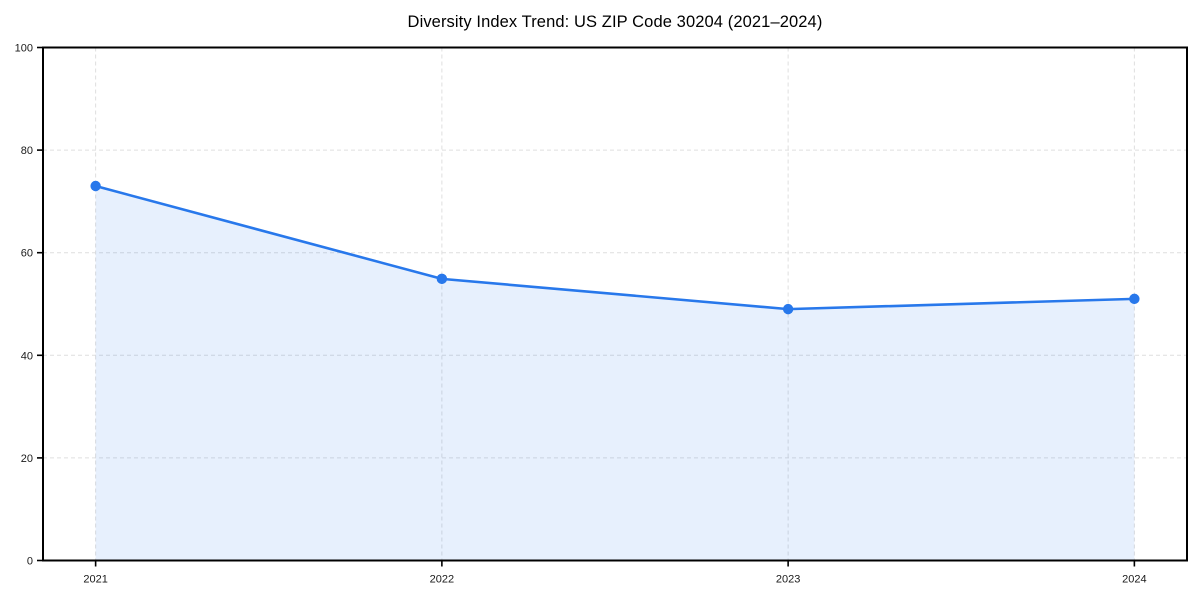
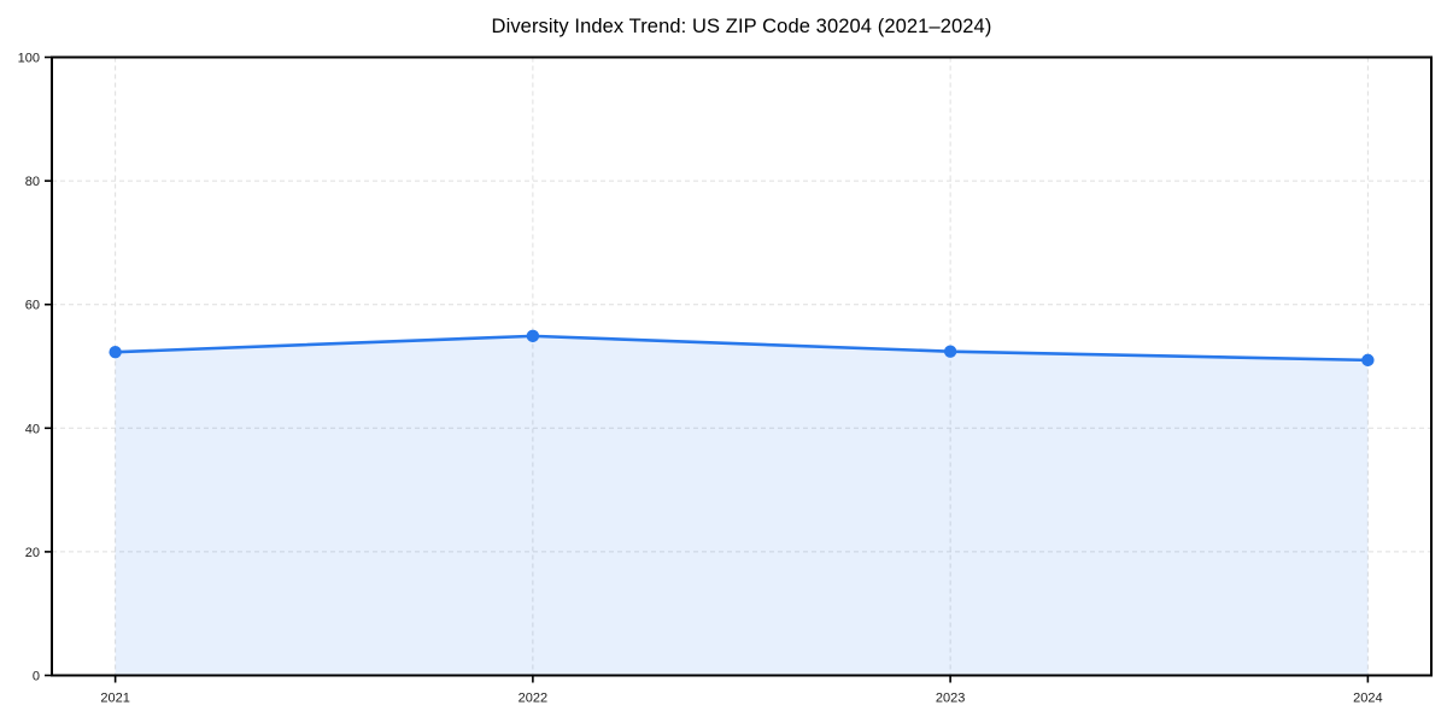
2021: 73 -> 52
2023: 49 -> 52
